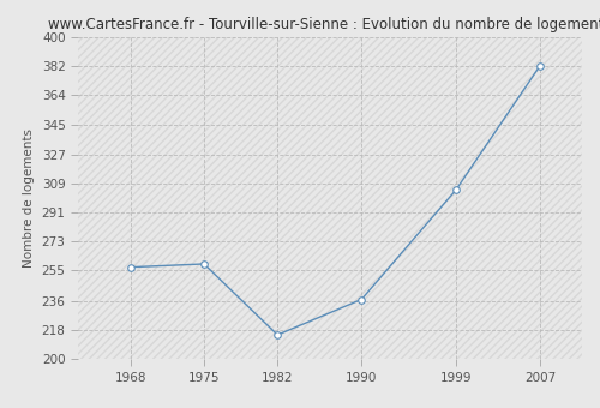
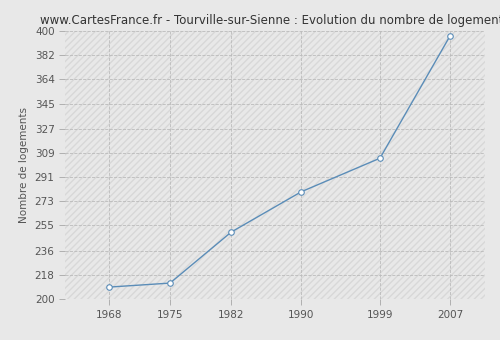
1968: 257 -> 209
1975: 259 -> 212
1982: 215 -> 250
1990: 237 -> 280
2007: 382 -> 396
